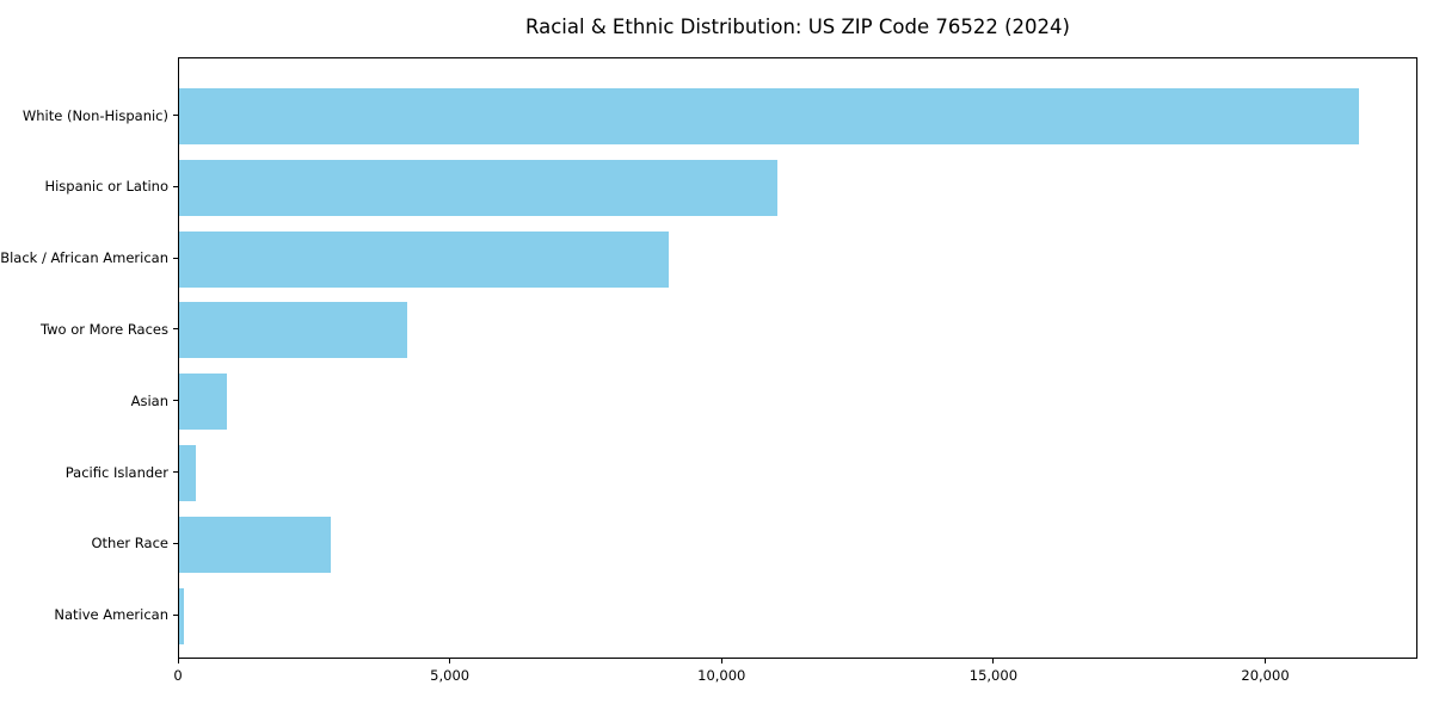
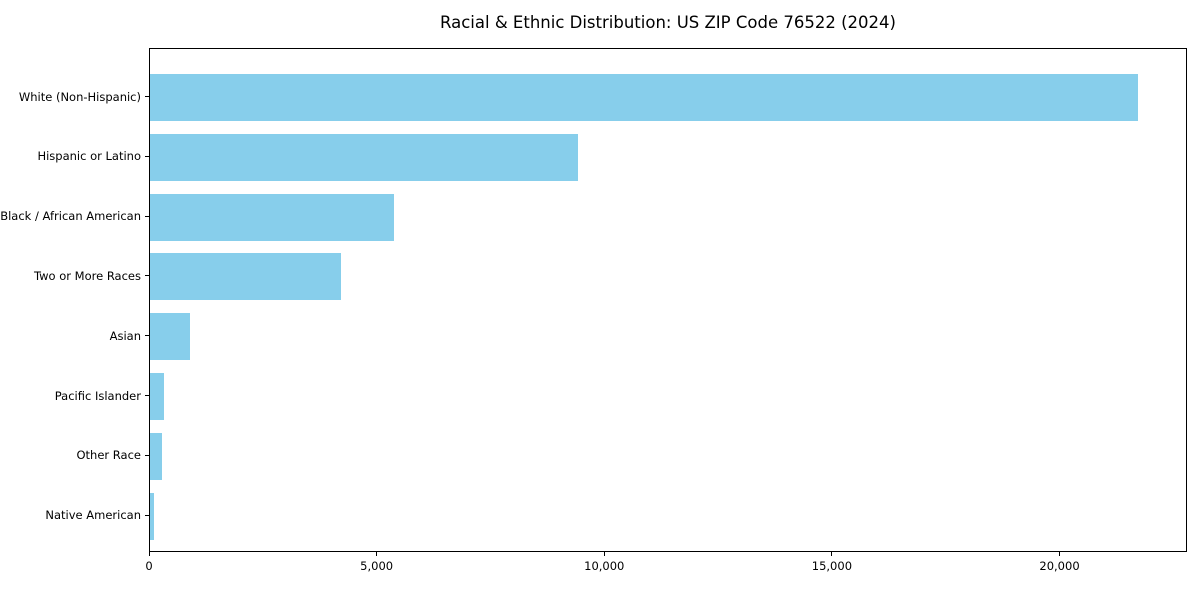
Hispanic or Latino: 11000 -> 9400
Black / African American: 9000 -> 5400
Other Race: 2800 -> 300
